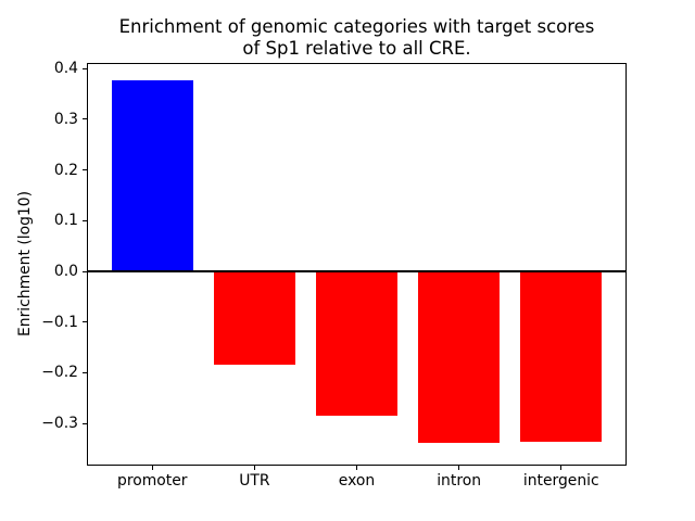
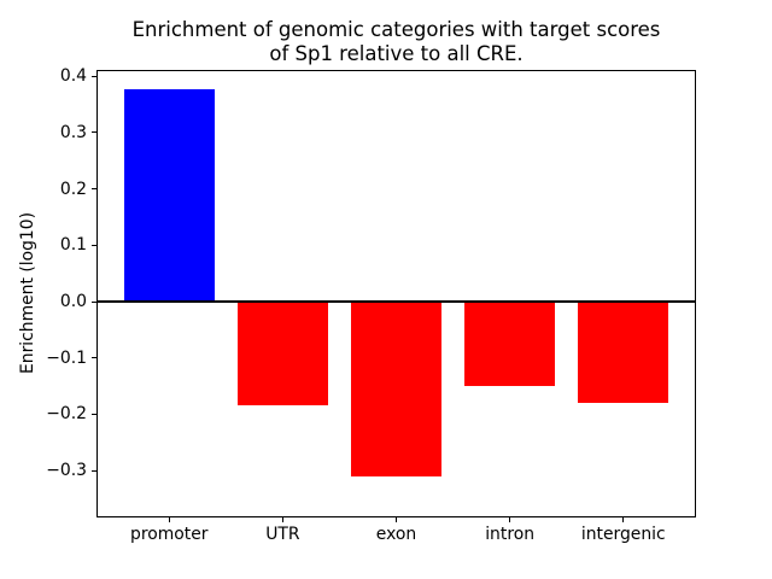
exon: -0.28 -> -0.31
intron: -0.34 -> -0.15
intergenic: -0.34 -> -0.18
